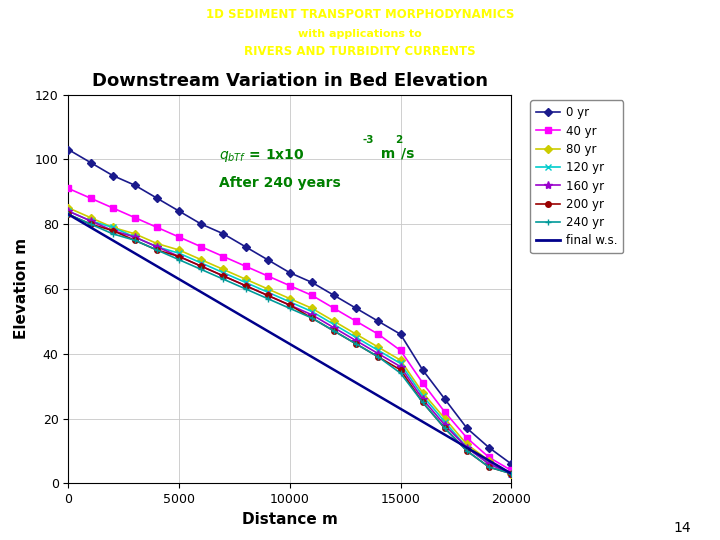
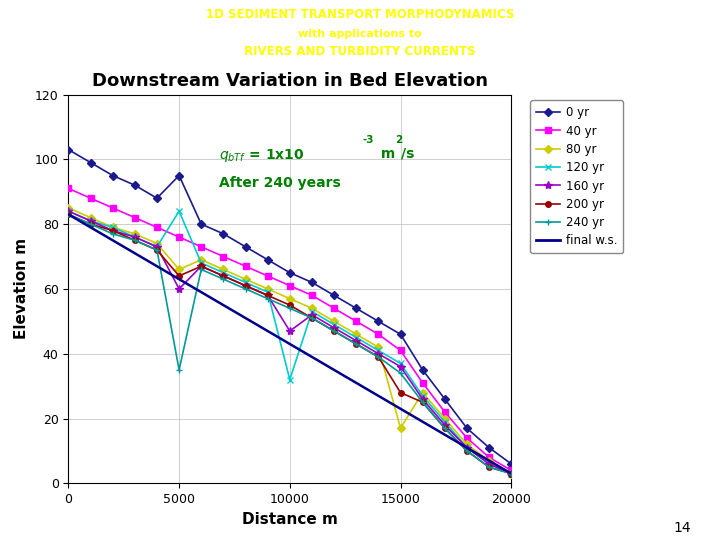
0 yr/5000: 84 -> 95
80 yr/5000: 72 -> 66
120 yr/5000: 71 -> 84
160 yr/5000: 70 -> 60
200 yr/5000: 70 -> 64
240 yr/5000: 69 -> 35
120 yr/10000: 56 -> 32
160 yr/10000: 55 -> 47
80 yr/15000: 38 -> 17
200 yr/15000: 35 -> 28
